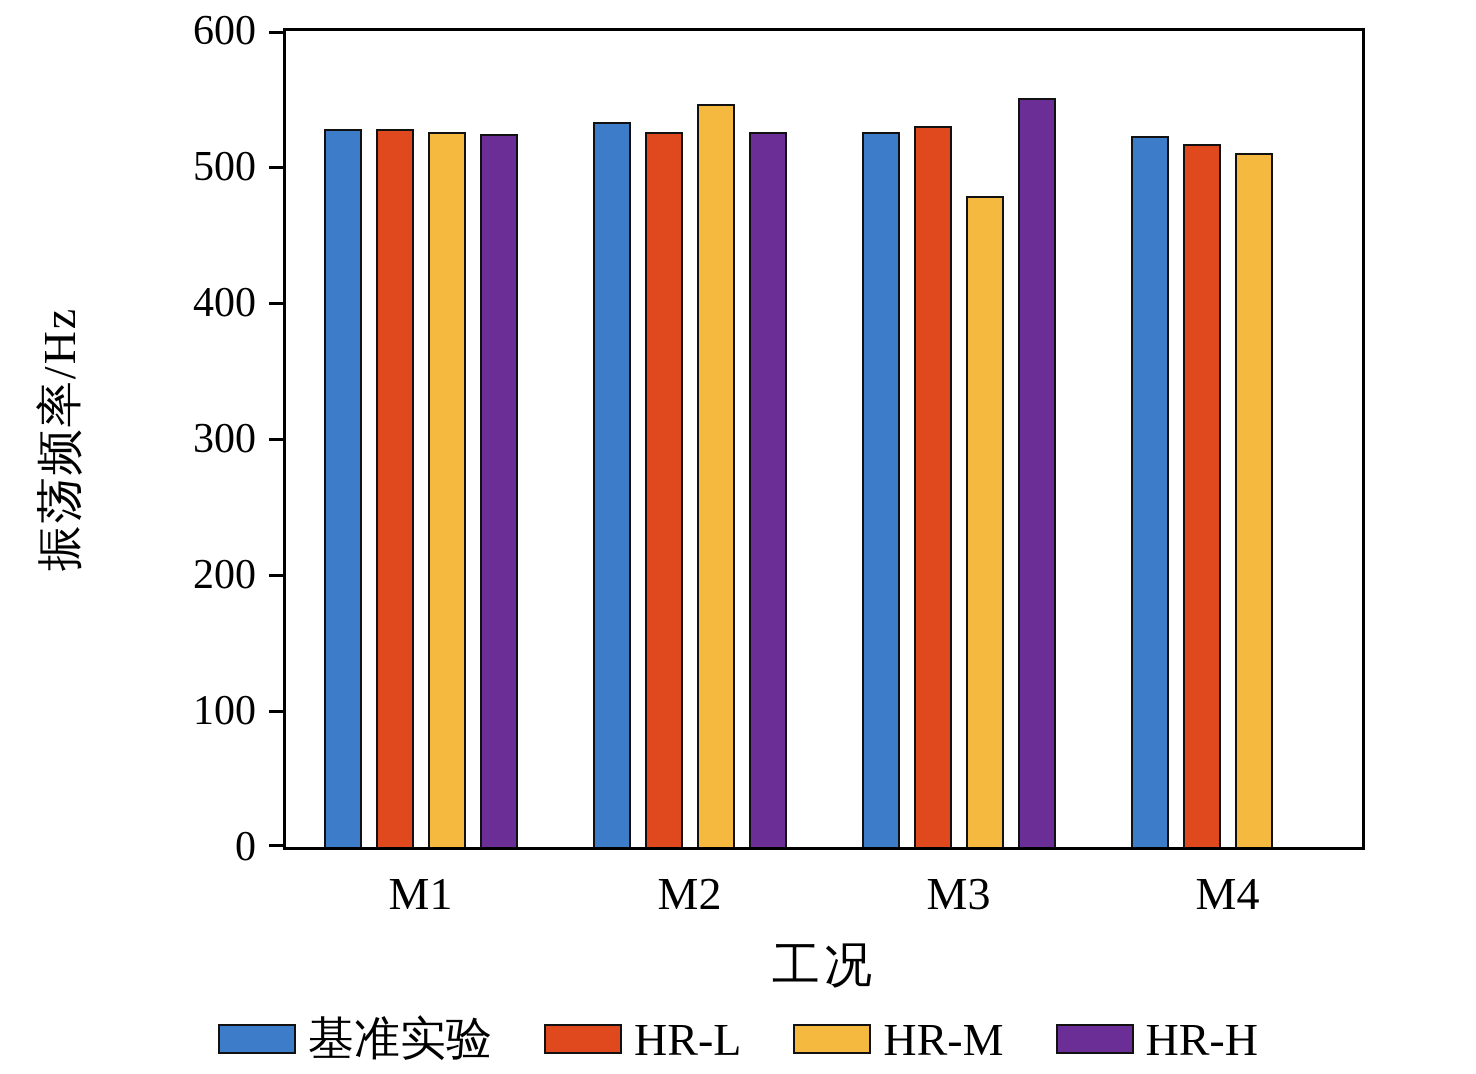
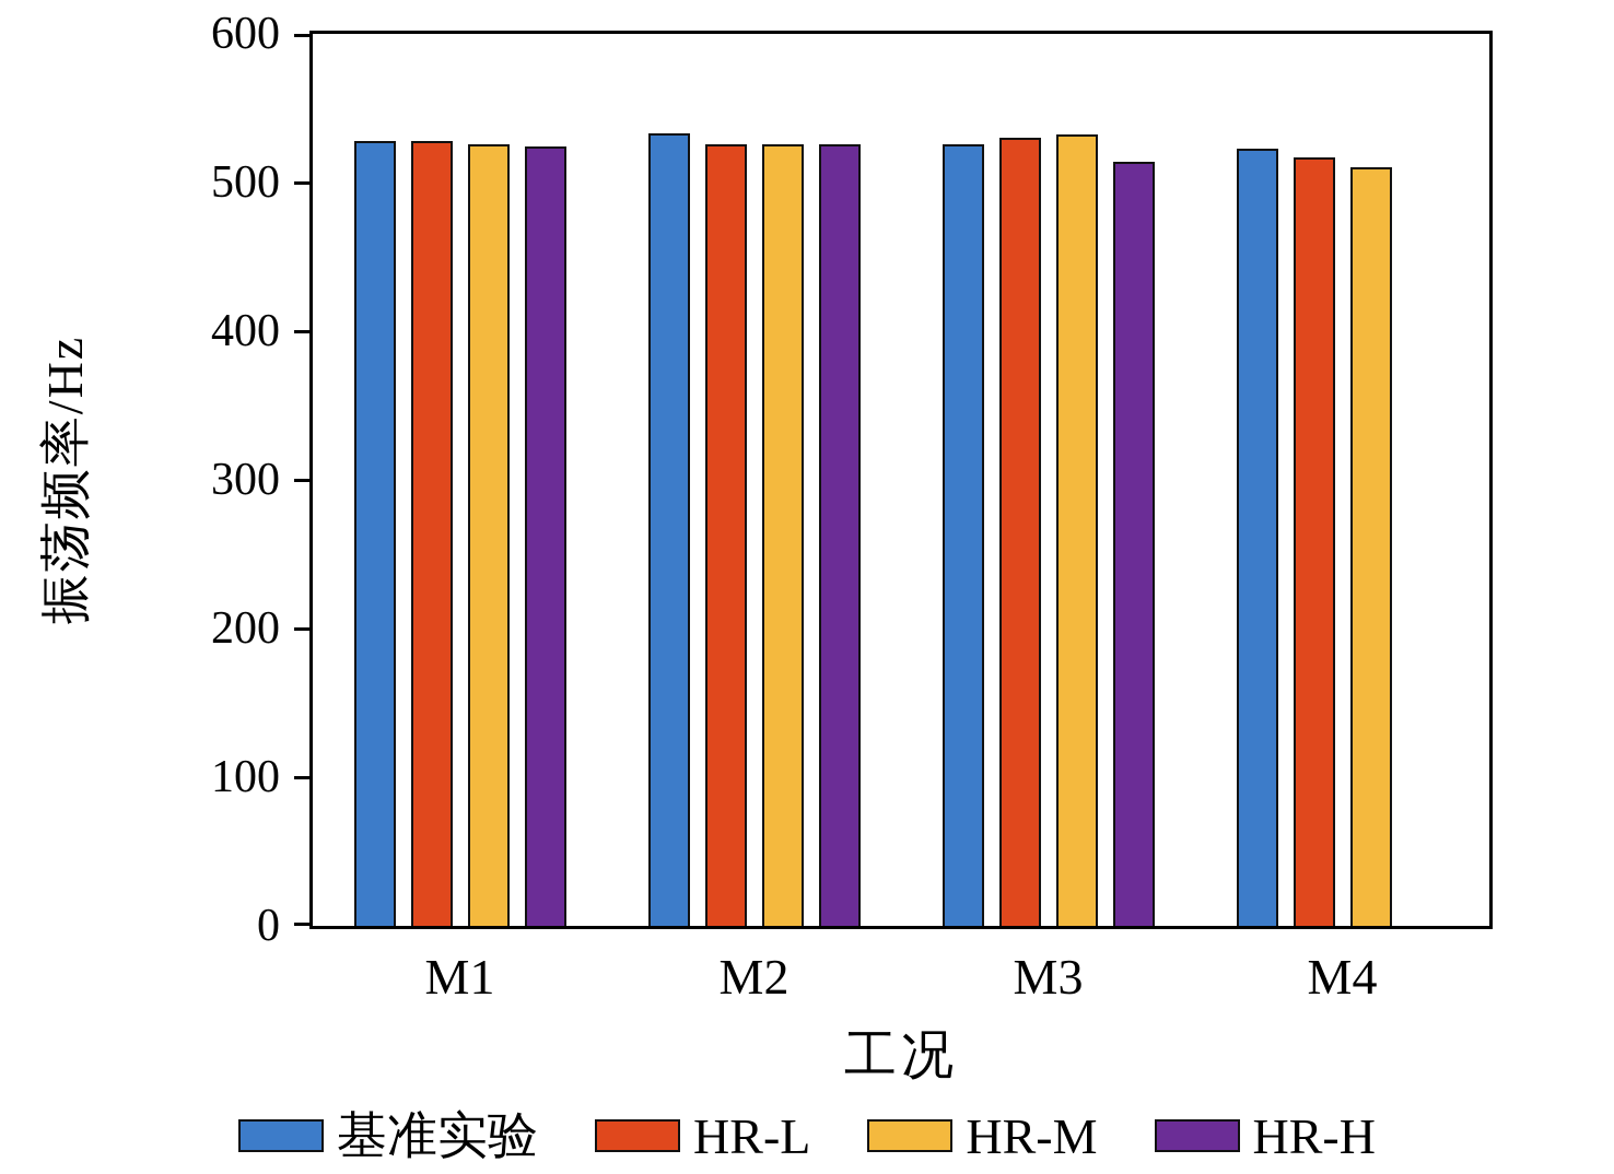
HR-M/M2: 546 -> 526
HR-M/M3: 479 -> 532
HR-H/M3: 551 -> 514
